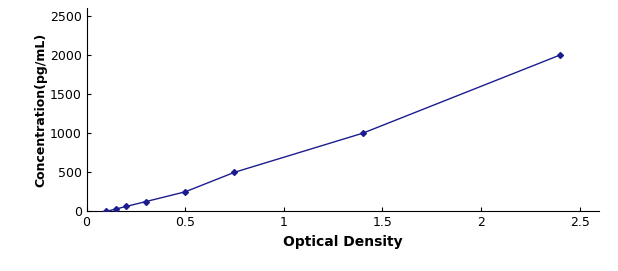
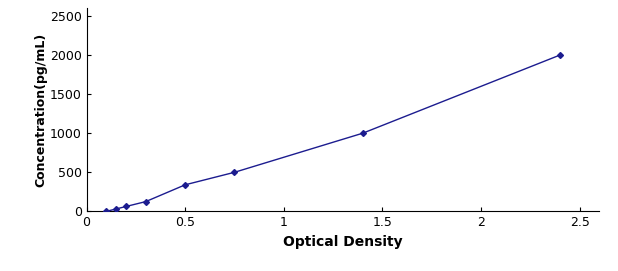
0.5: 250 -> 340
